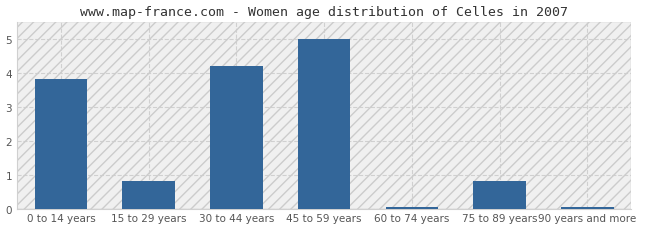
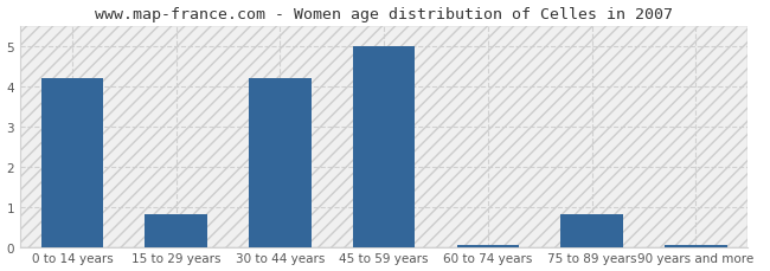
0 to 14 years: 3.80 -> 4.20
